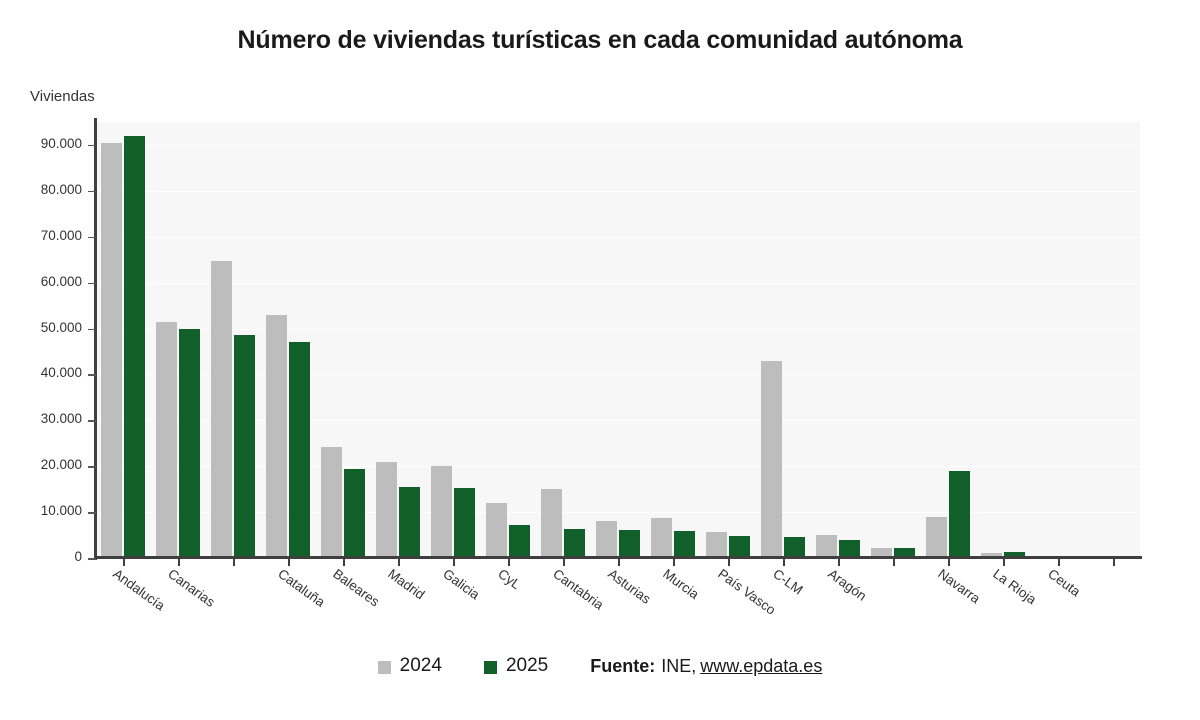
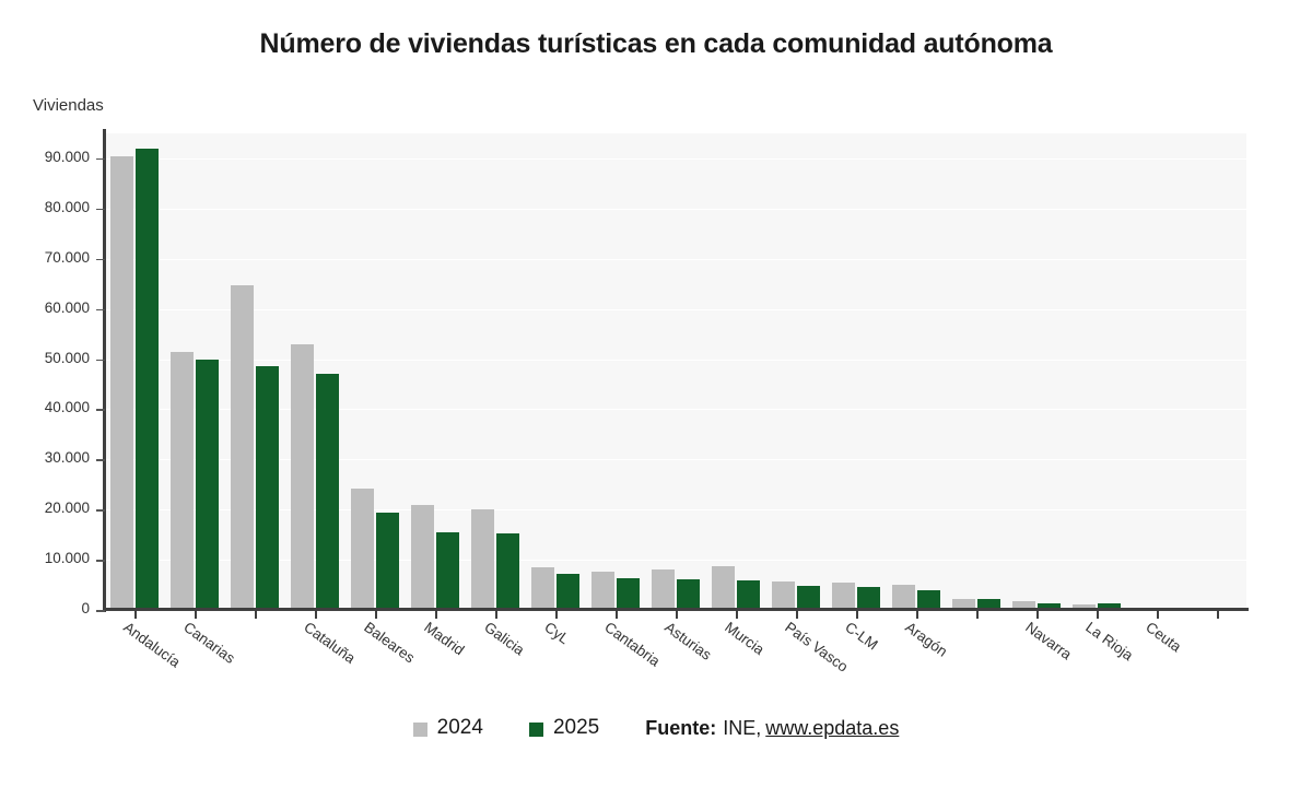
2024/CyL: 12000 -> 8000
2024/Cantabria: 15000 -> 8000
2024/C-LM: 43000 -> 5000
2024/Navarra: 9000 -> 2000
2025/Navarra: 19000 -> 1000
